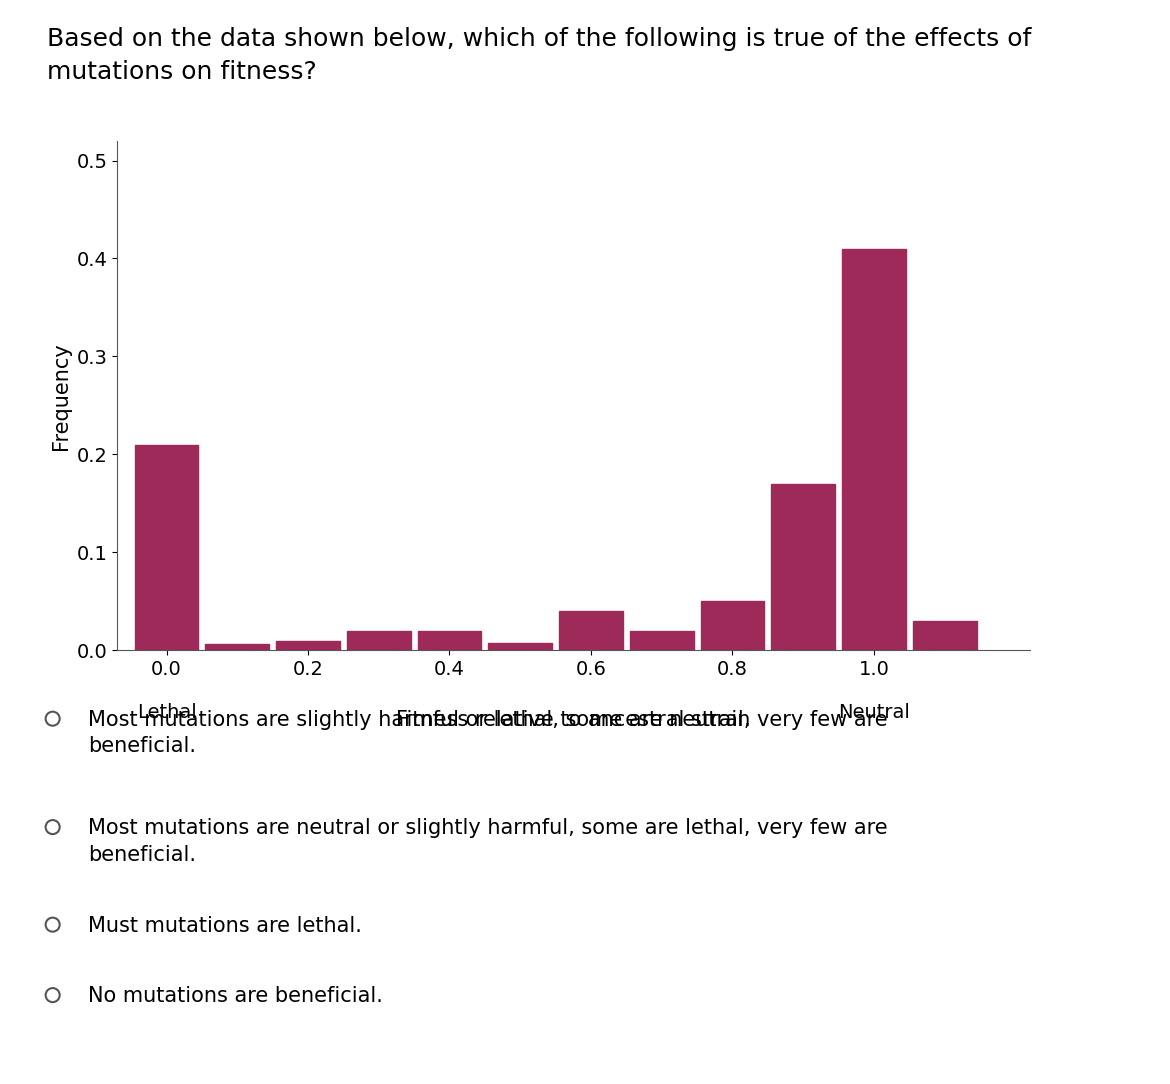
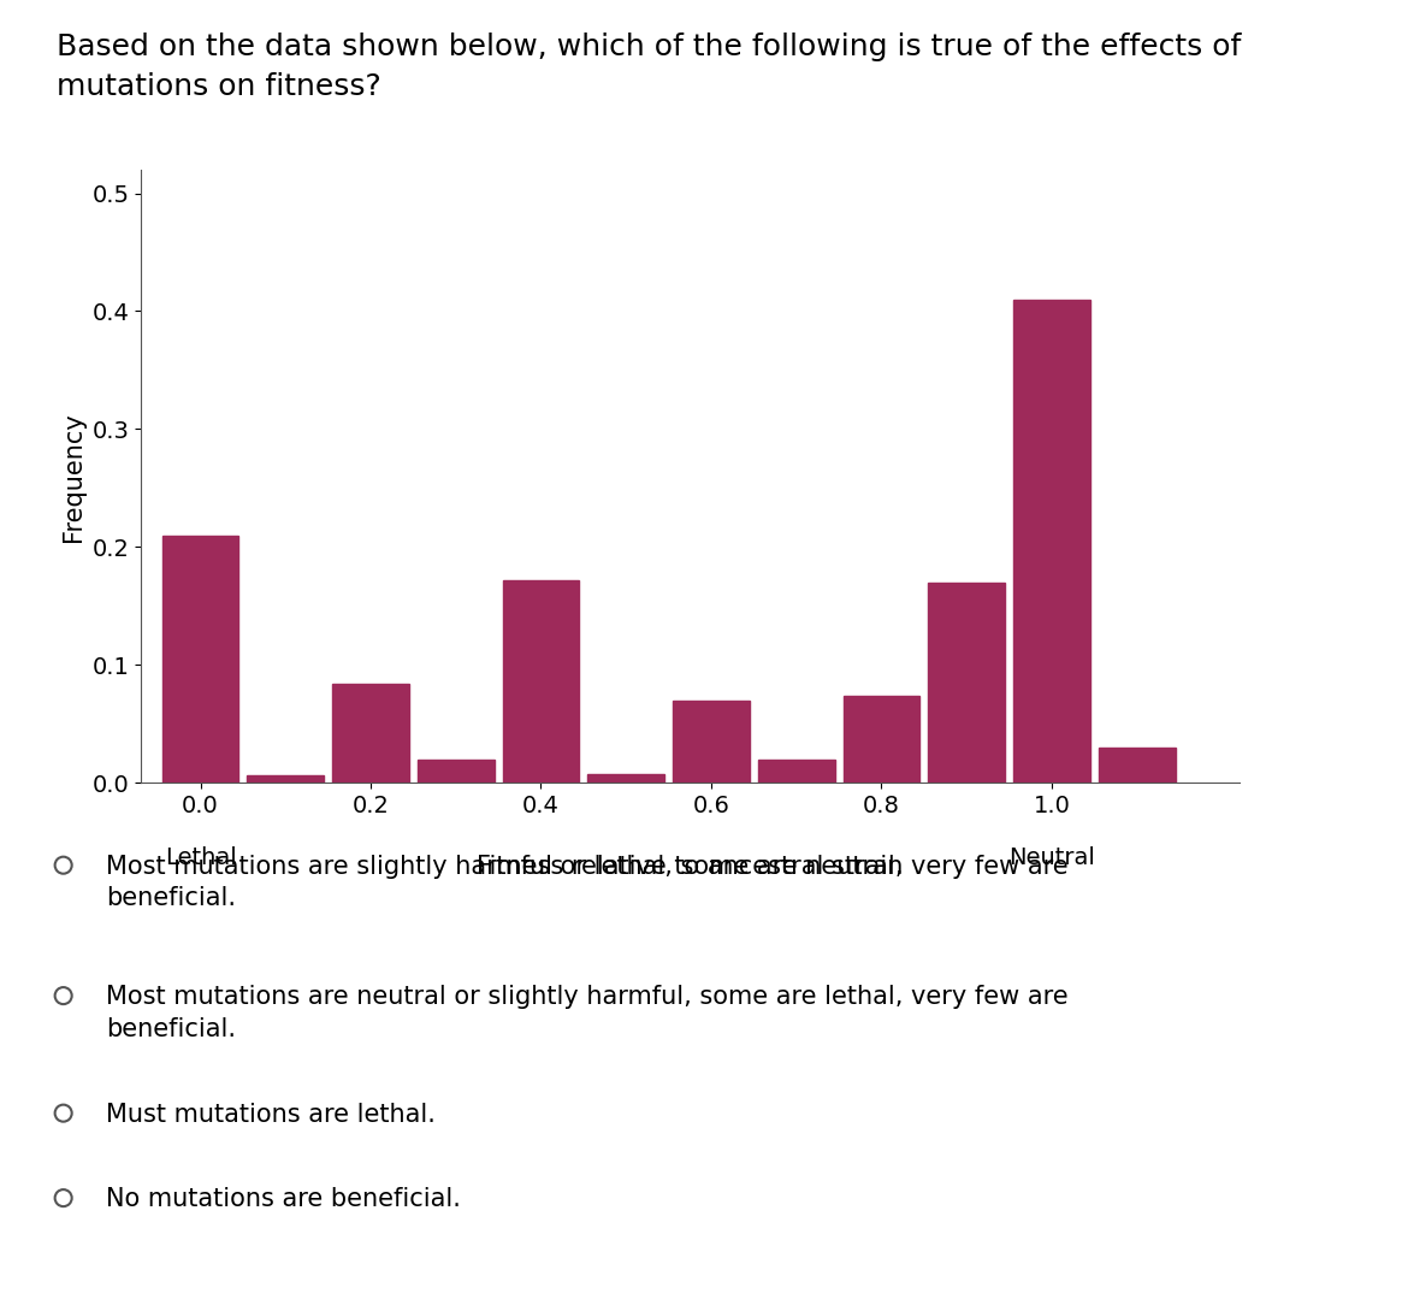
0.2: 0.010 -> 0.084
0.4: 0.020 -> 0.172
0.6: 0.040 -> 0.070
0.8: 0.050 -> 0.074
